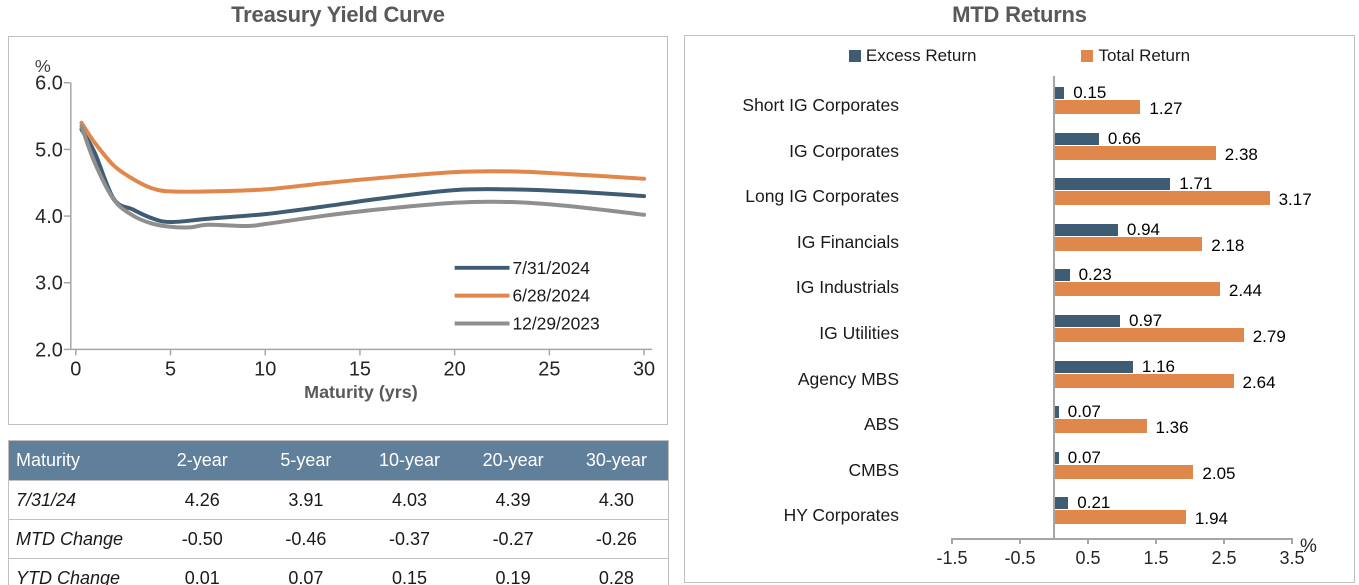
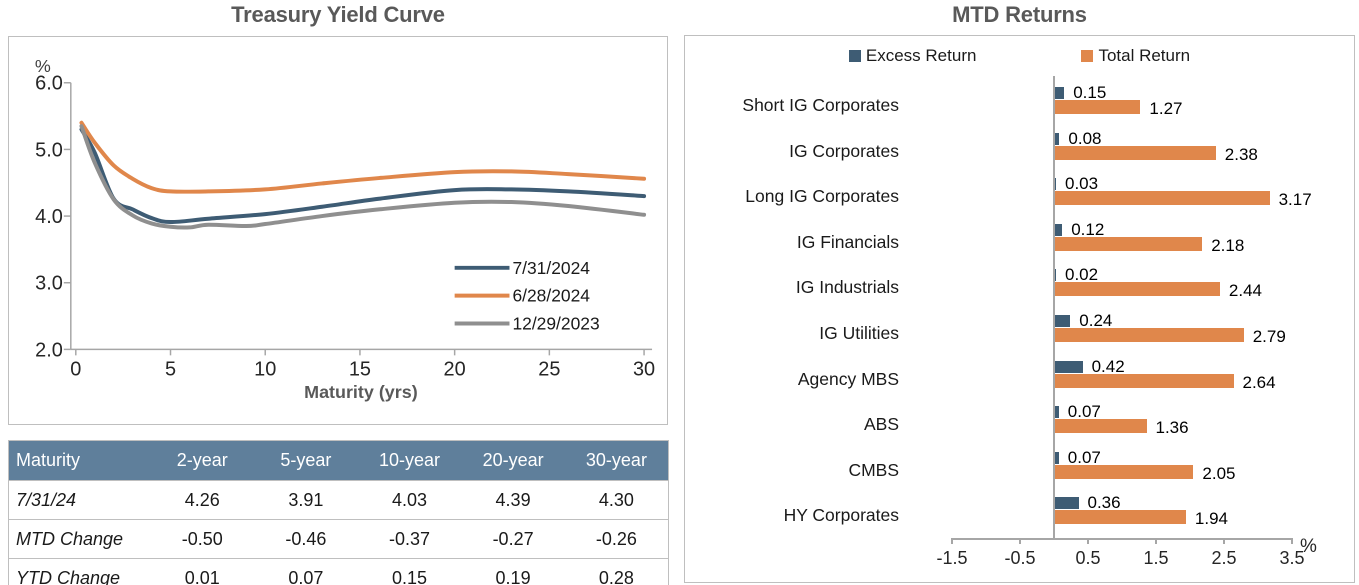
MTD Returns/Excess Return/IG Corporates: 0.66 -> 0.08
MTD Returns/Excess Return/Long IG Corporates: 1.71 -> 0.03
MTD Returns/Excess Return/IG Financials: 0.94 -> 0.12
MTD Returns/Excess Return/IG Industrials: 0.23 -> 0.02
MTD Returns/Excess Return/IG Utilities: 0.97 -> 0.24
MTD Returns/Excess Return/Agency MBS: 1.16 -> 0.42
MTD Returns/Excess Return/HY Corporates: 0.21 -> 0.36
